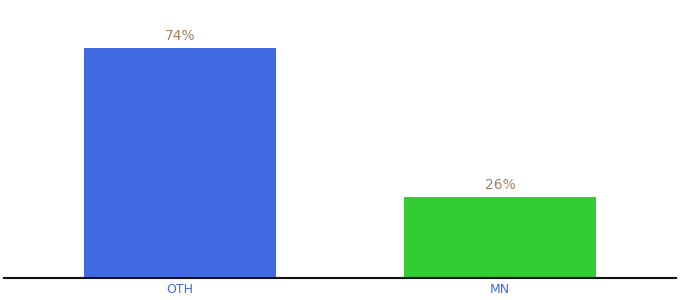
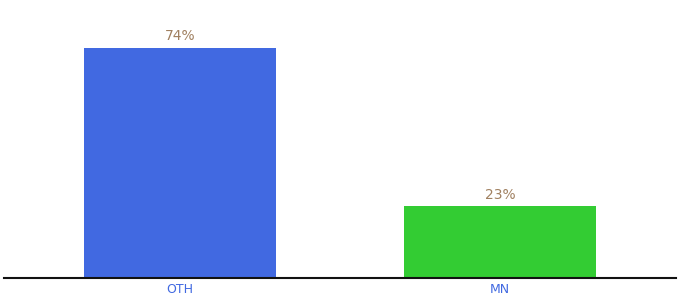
MN: 26% -> 23%
